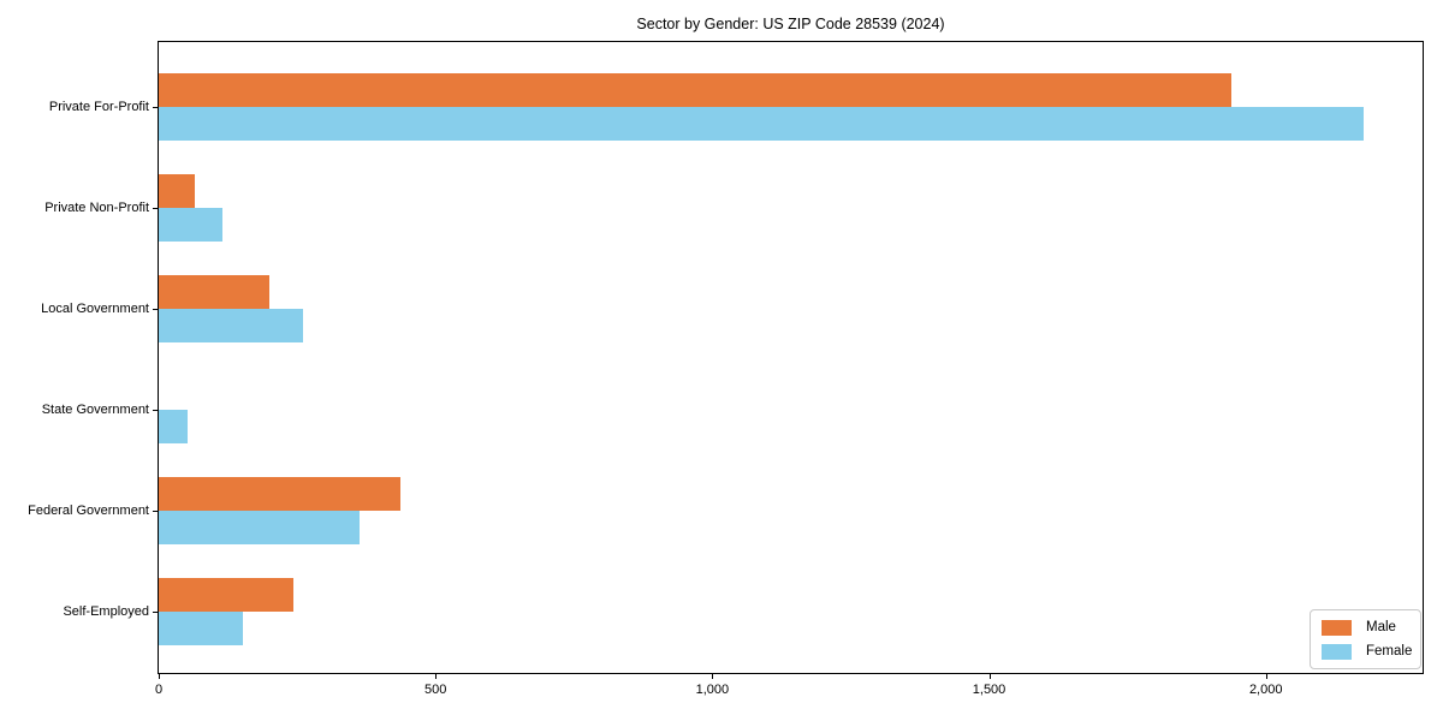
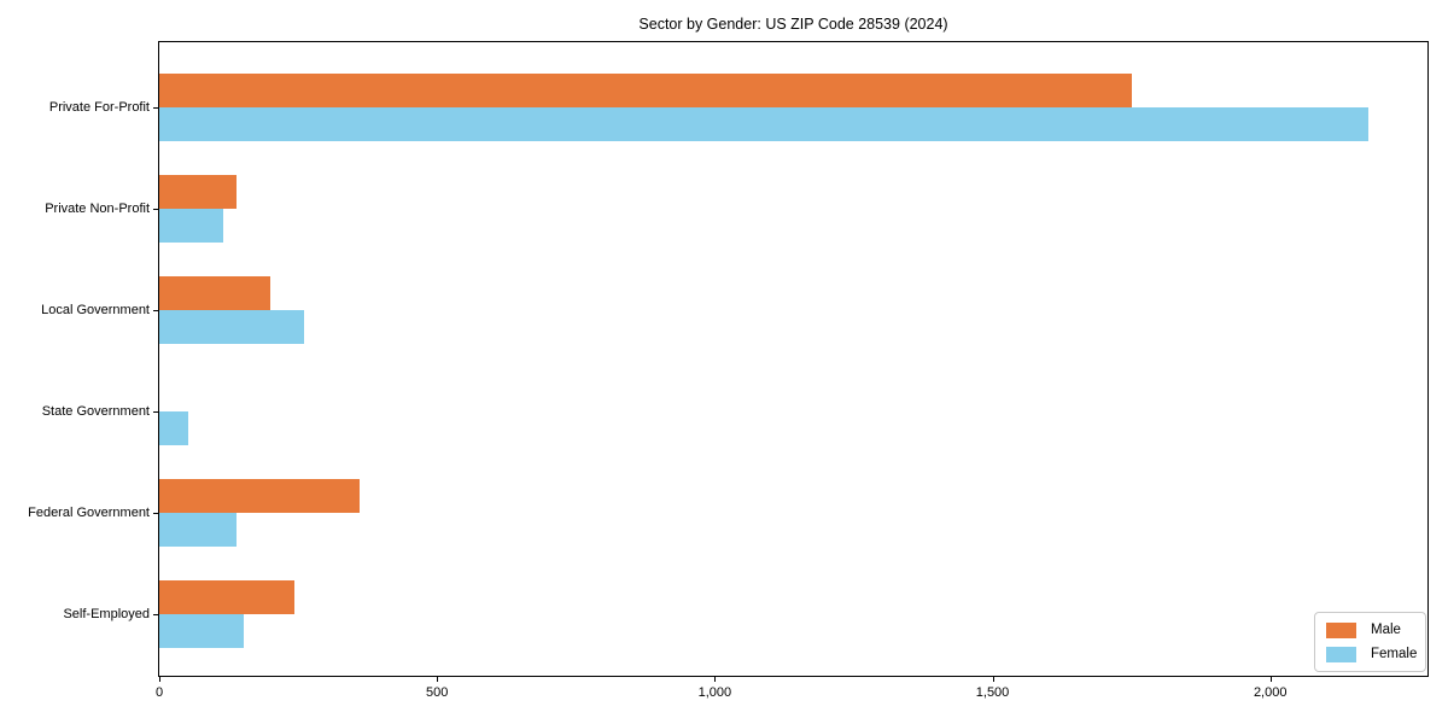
Male/Private For-Profit: 1940 -> 1750
Male/Private Non-Profit: 70 -> 140
Male/Federal Government: 440 -> 360
Female/Federal Government: 360 -> 140
